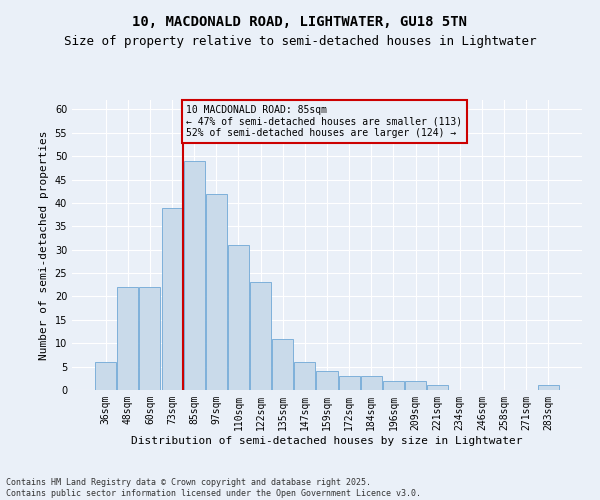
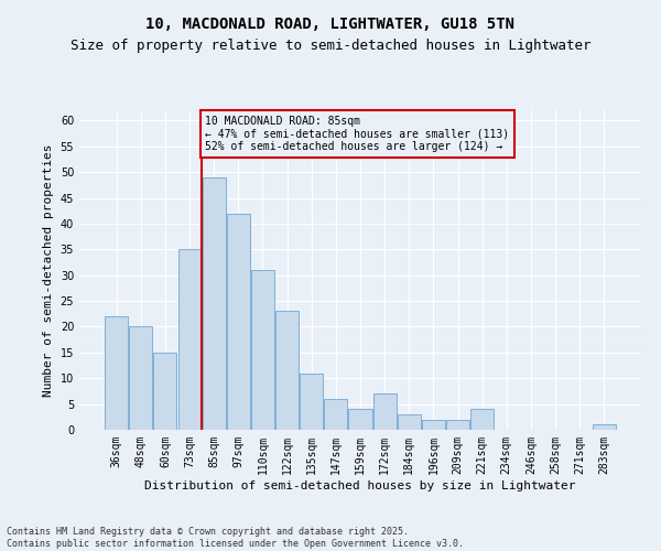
36sqm: 6 -> 22
48sqm: 22 -> 20
60sqm: 22 -> 15
73sqm: 39 -> 35
172sqm: 3 -> 7
221sqm: 1 -> 4
